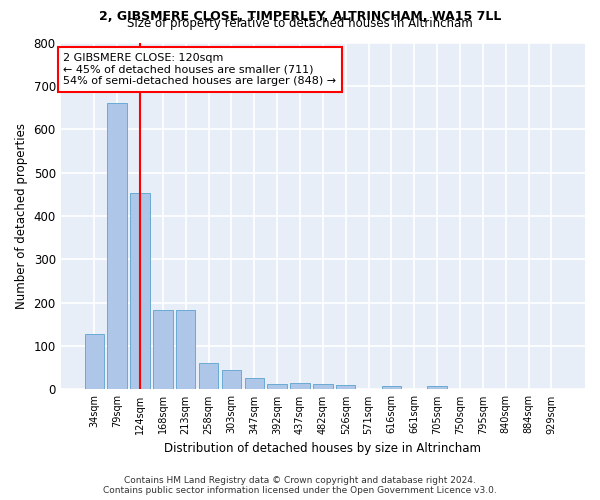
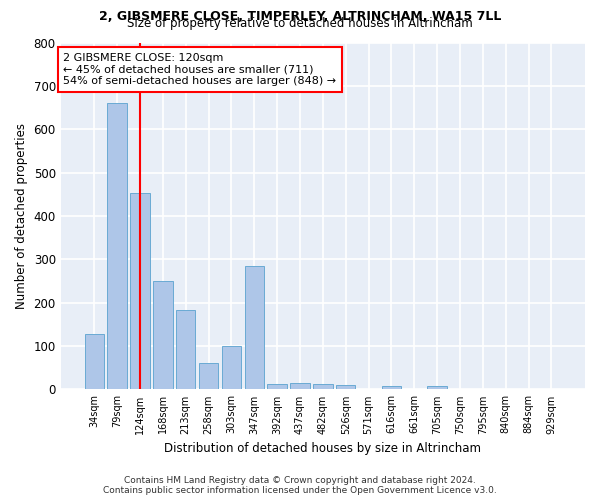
168sqm: 184 -> 250
303sqm: 44 -> 100
347sqm: 26 -> 285
